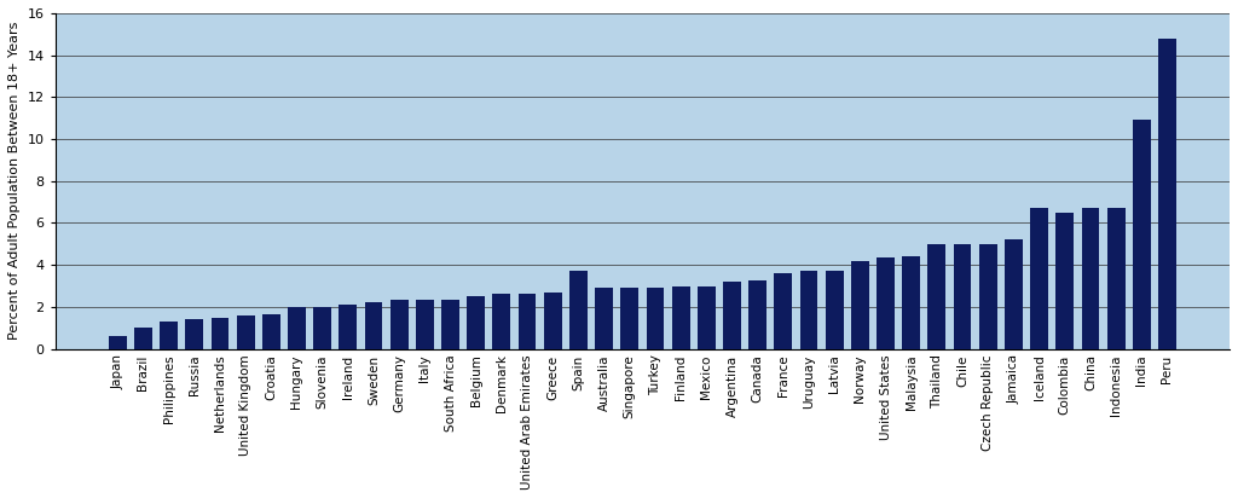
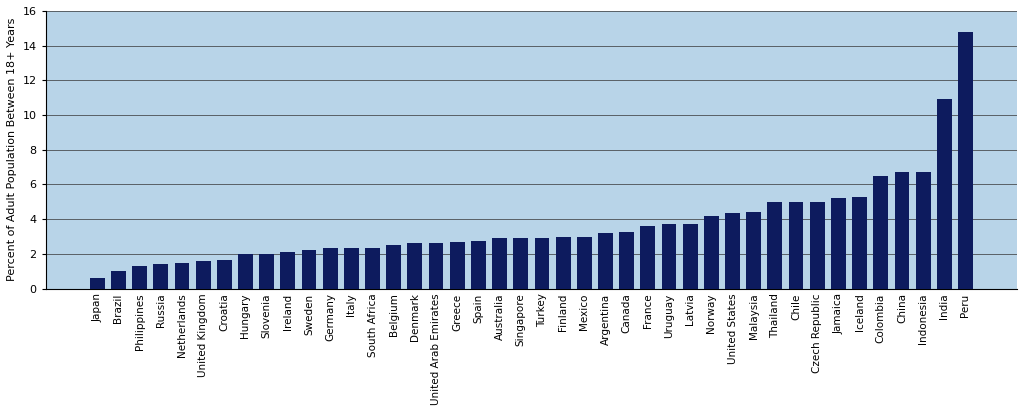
Spain: 3.7 -> 2.8
Iceland: 6.7 -> 5.3
